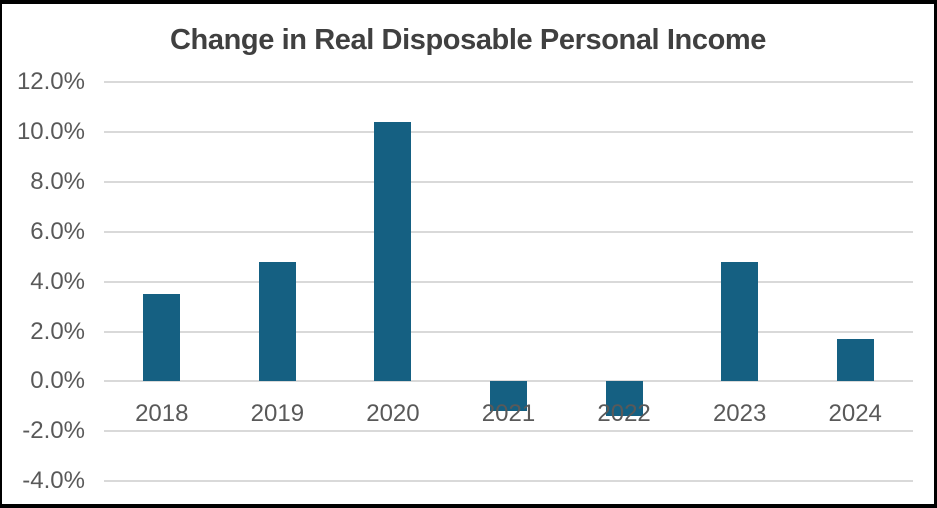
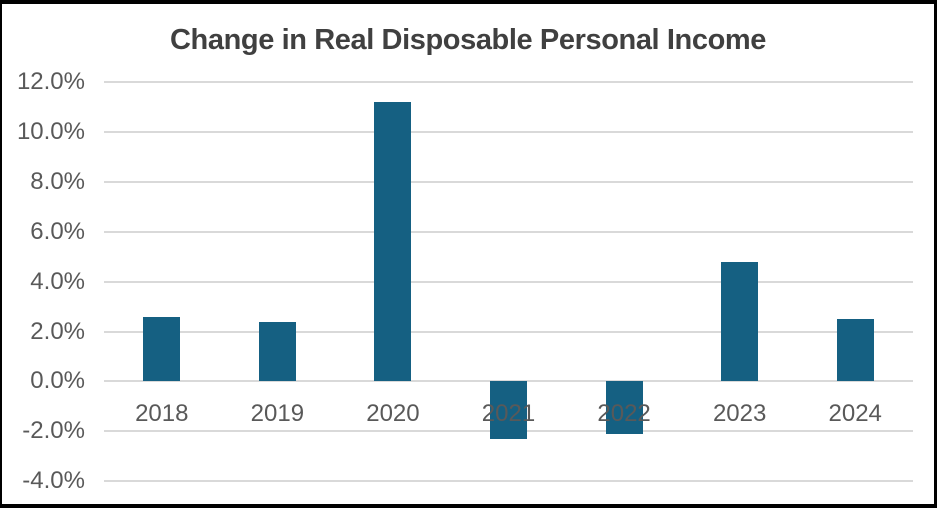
2018: 3.5% -> 2.6%
2019: 4.8% -> 2.4%
2020: 10.4% -> 11.2%
2021: -1.2% -> -2.3%
2022: -1.4% -> -2.1%
2024: 1.7% -> 2.5%
